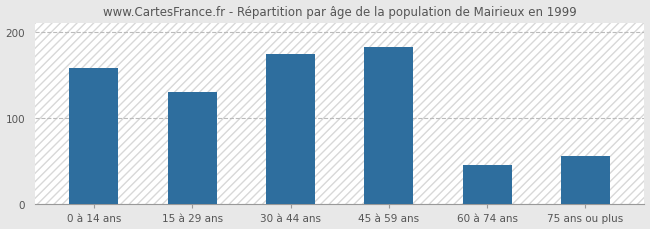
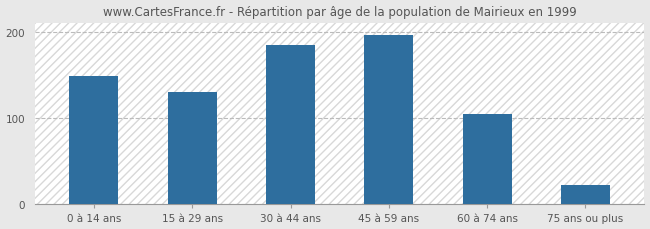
0 à 14 ans: 158 -> 148
30 à 44 ans: 174 -> 184
45 à 59 ans: 182 -> 196
60 à 74 ans: 46 -> 105
75 ans ou plus: 56 -> 22
